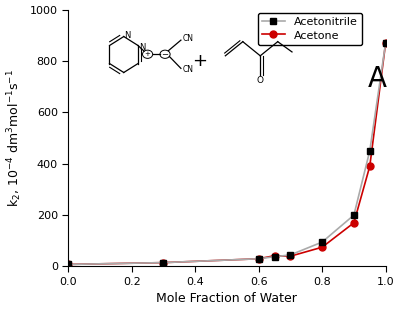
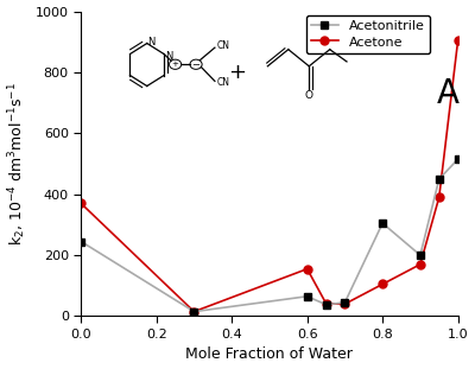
Acetonitrile/0.0: 8 -> 245
Acetone/0.0: 8 -> 370
Acetonitrile/0.6: 30 -> 65
Acetone/0.6: 30 -> 155
Acetonitrile/0.8: 95 -> 305
Acetone/0.8: 75 -> 105
Acetonitrile/1.0: 870 -> 515
Acetone/1.0: 870 -> 905
